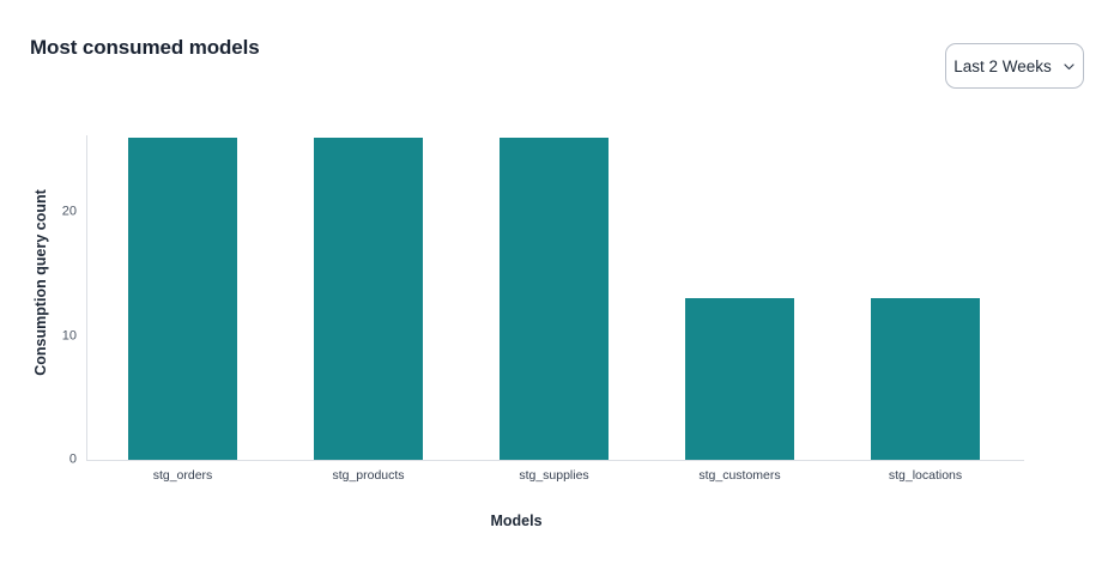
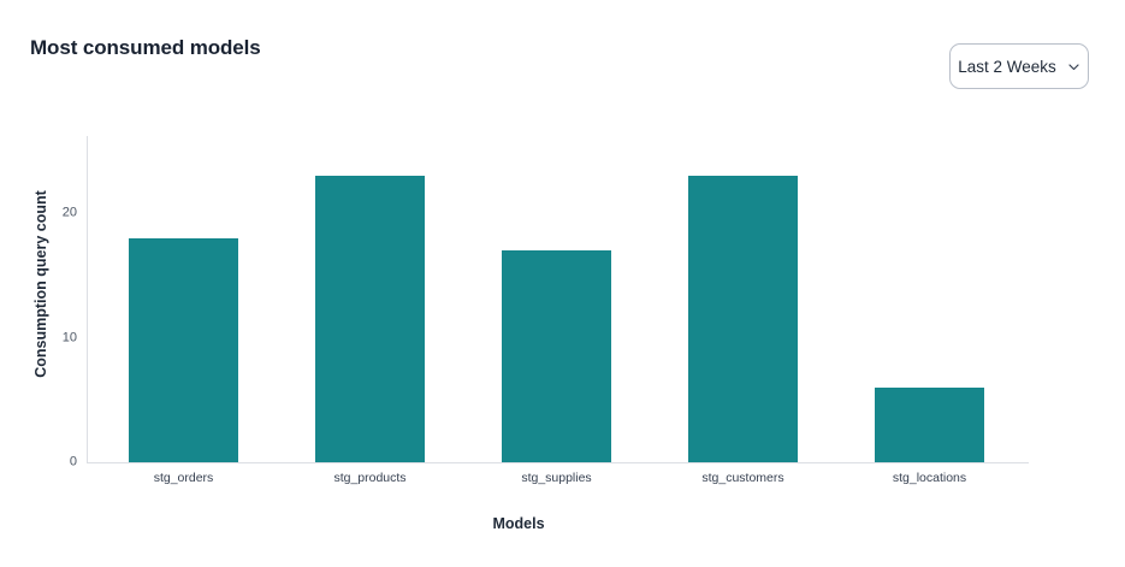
stg_orders: 26 -> 18
stg_products: 26 -> 23
stg_supplies: 26 -> 17
stg_customers: 13 -> 23
stg_locations: 13 -> 6
